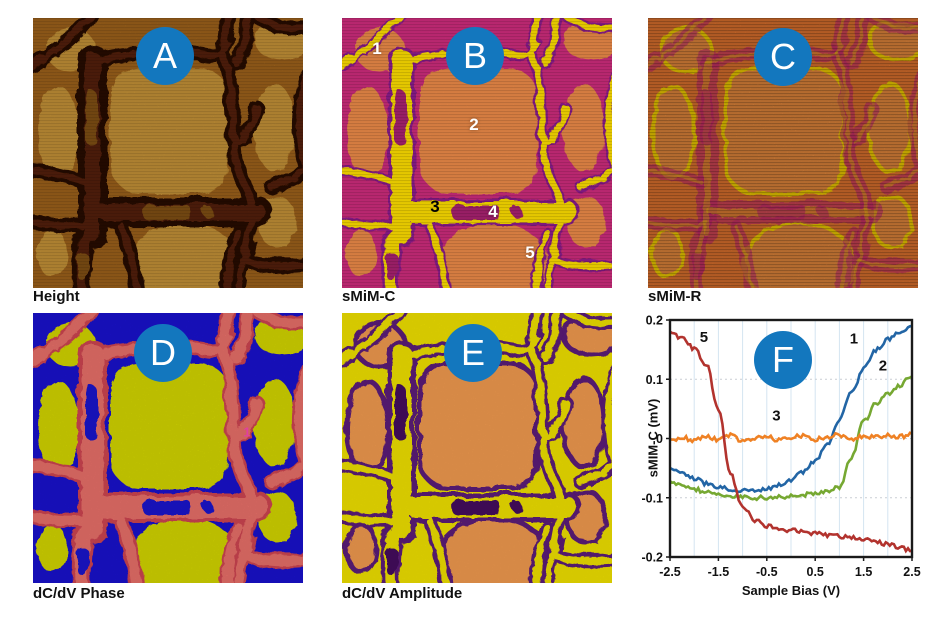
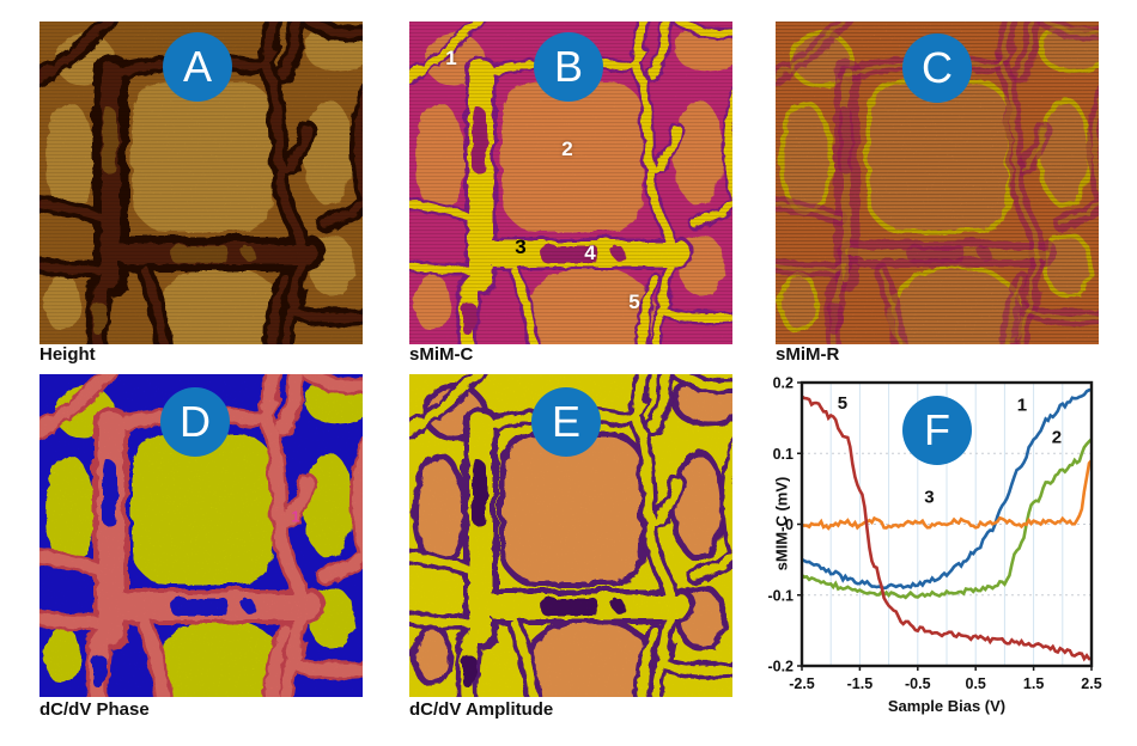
2/2.5: 0.10 -> 0.12
3/2.5: 0.01 -> 0.09
